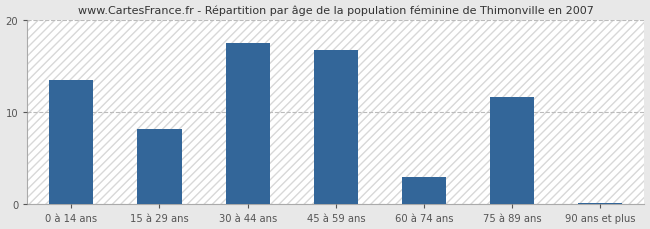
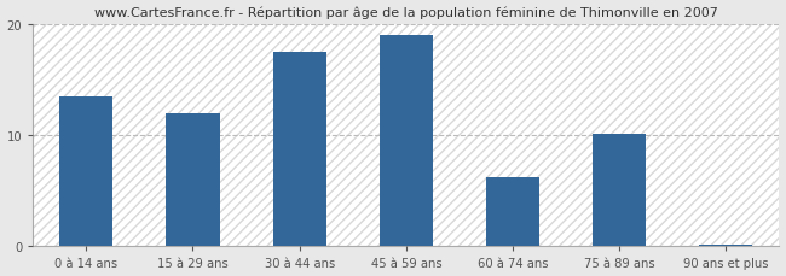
15 à 29 ans: 8.2 -> 12.0
45 à 59 ans: 16.8 -> 19.0
60 à 74 ans: 3.0 -> 6.2
75 à 89 ans: 11.6 -> 10.1
